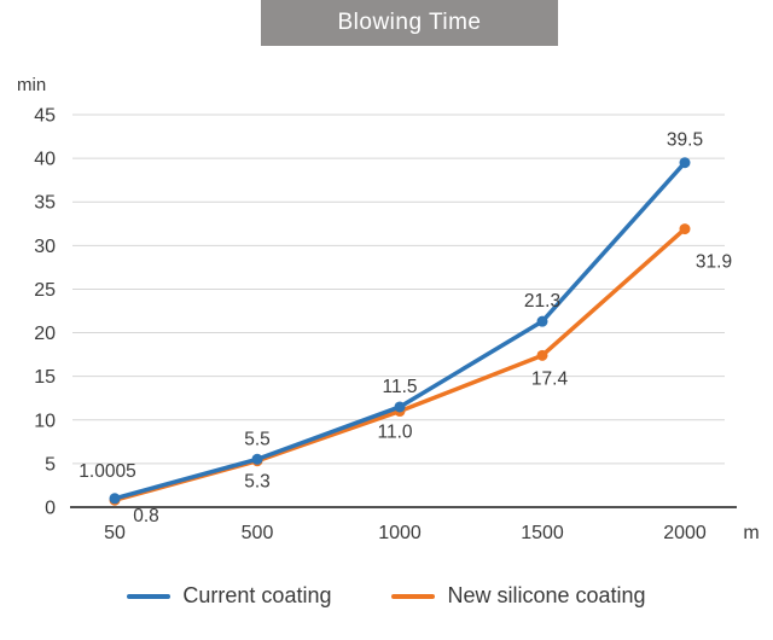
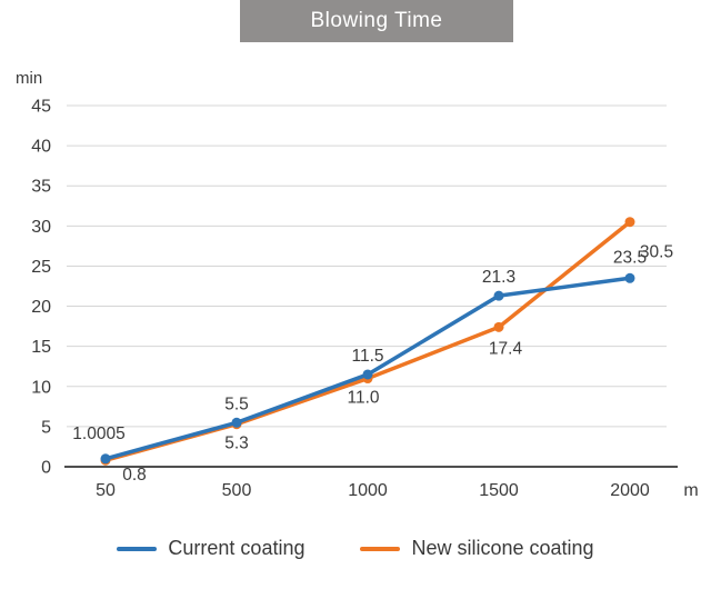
Current coating/2000: 39.5 -> 23.5
New silicone coating/2000: 31.9 -> 30.5
